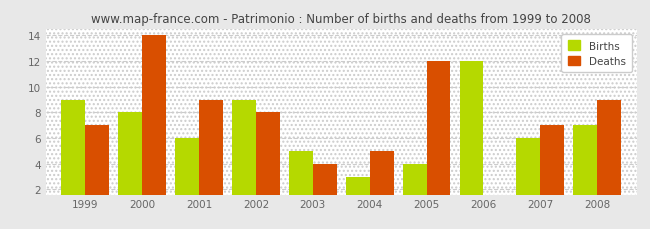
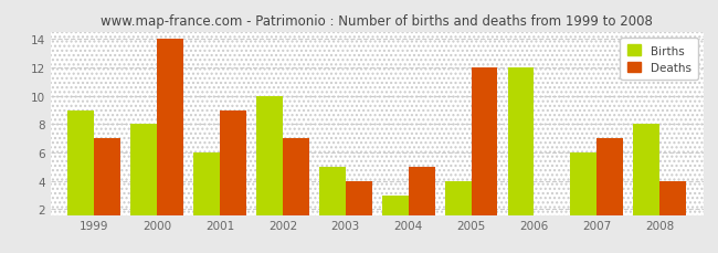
Births/2002: 9 -> 10
Deaths/2002: 8 -> 7
Births/2008: 7 -> 8
Deaths/2008: 9 -> 4
